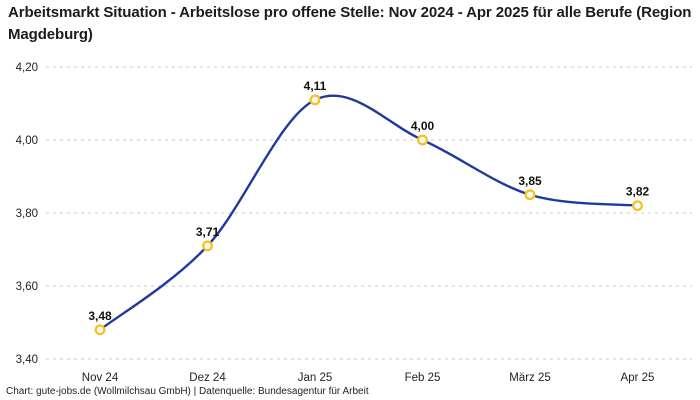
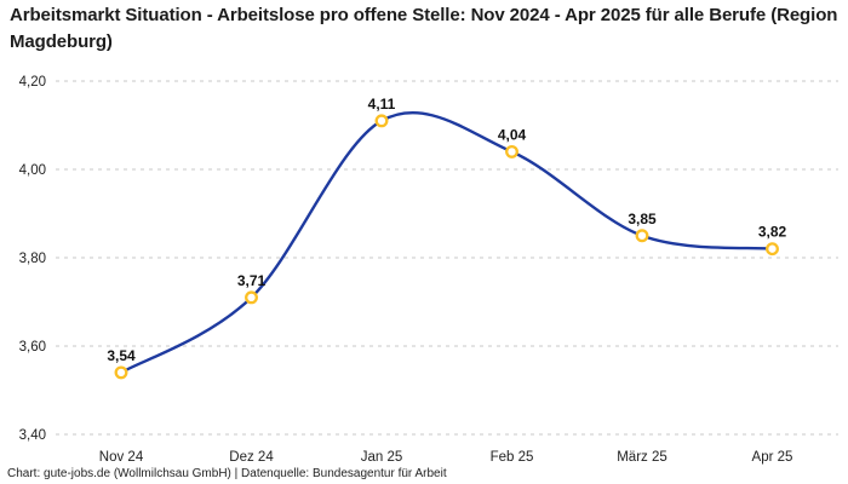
Nov 24: 3,48 -> 3,54
Feb 25: 4,00 -> 4,04
